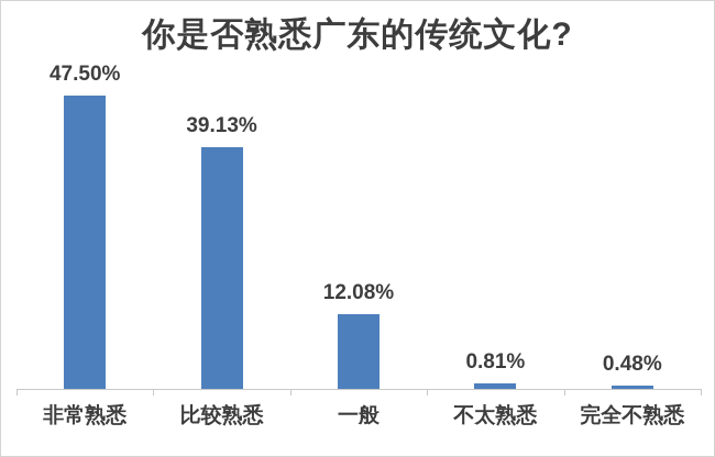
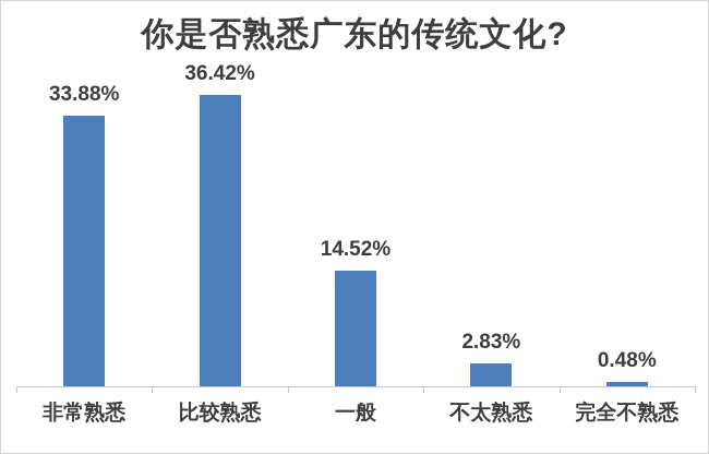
非常熟悉: 47.50% -> 33.88%
比较熟悉: 39.13% -> 36.42%
一般: 12.08% -> 14.52%
不太熟悉: 0.81% -> 2.83%
